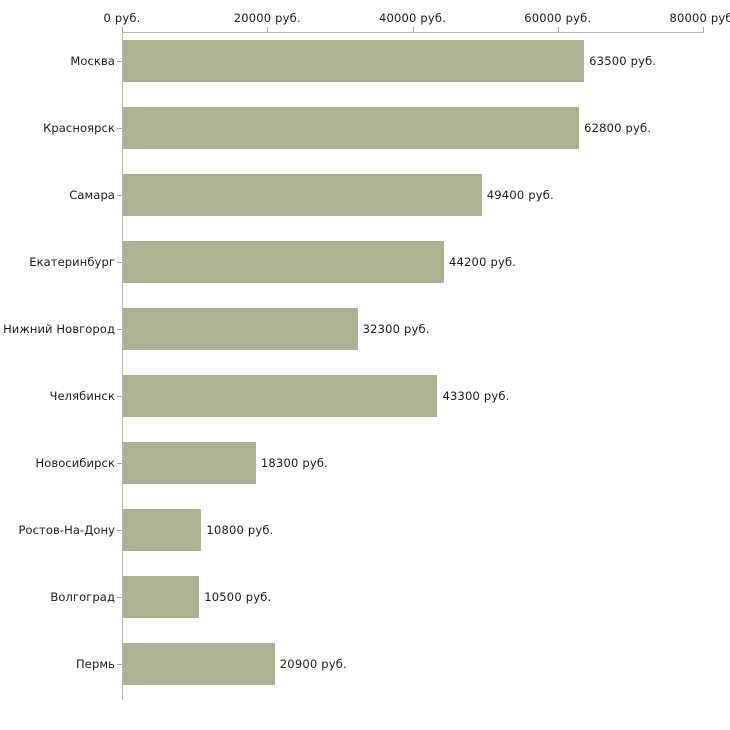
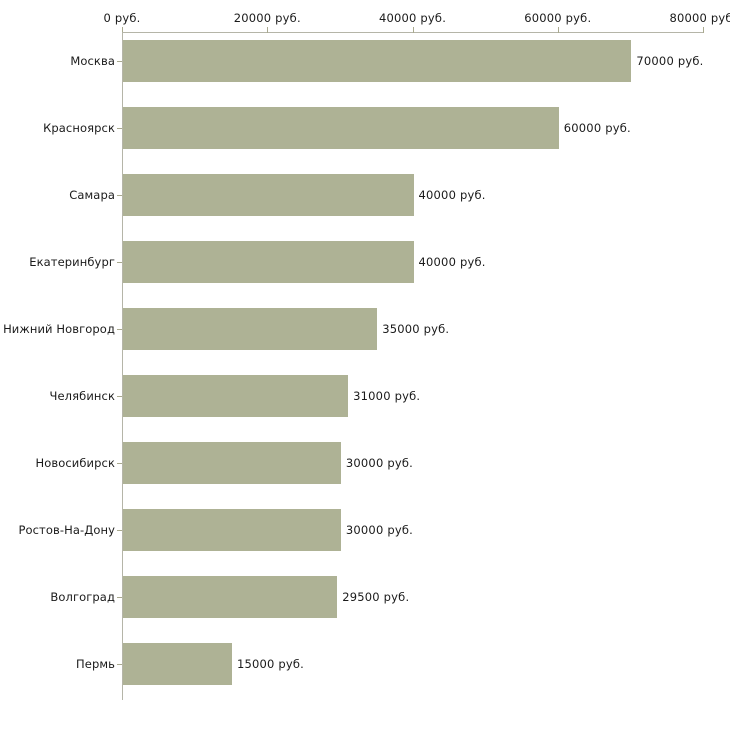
Москва: 63500 -> 70000
Красноярск: 62800 -> 60000
Самара: 49400 -> 40000
Екатеринбург: 44200 -> 40000
Нижний Новгород: 32300 -> 35000
Челябинск: 43300 -> 31000
Новосибирск: 18300 -> 30000
Ростов-На-Дону: 10800 -> 30000
Волгоград: 10500 -> 29500
Пермь: 20900 -> 15000
